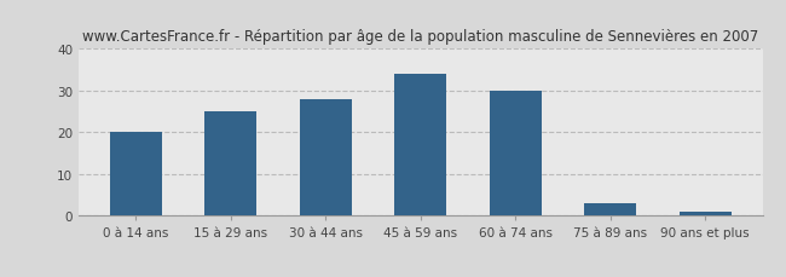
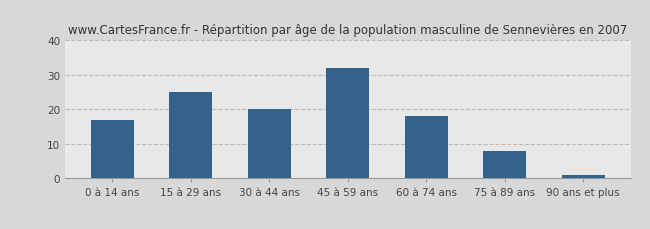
0 à 14 ans: 20 -> 17
30 à 44 ans: 28 -> 20
45 à 59 ans: 34 -> 32
60 à 74 ans: 30 -> 18
75 à 89 ans: 3 -> 8
